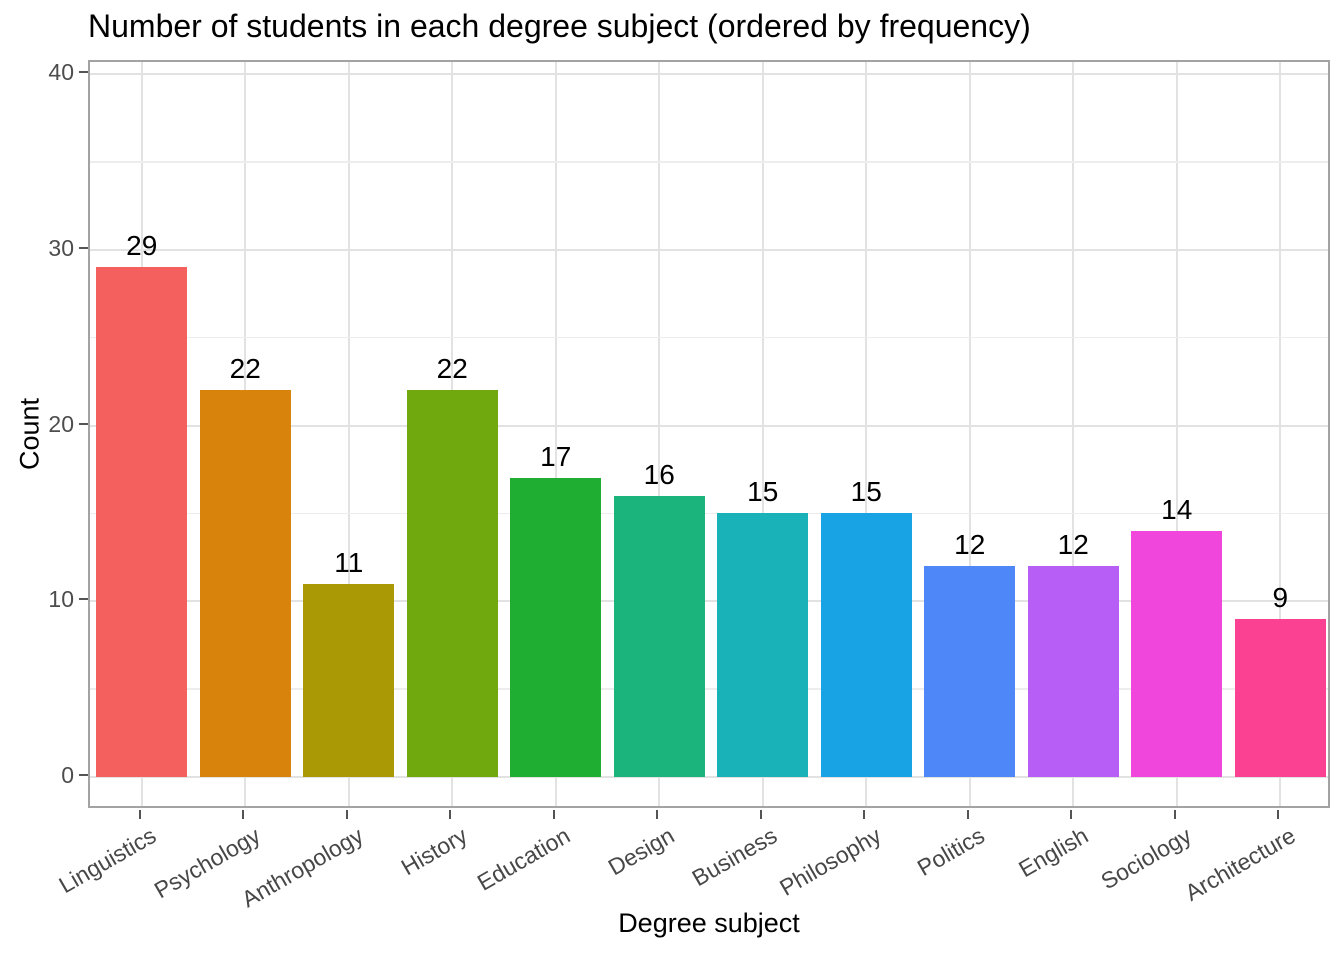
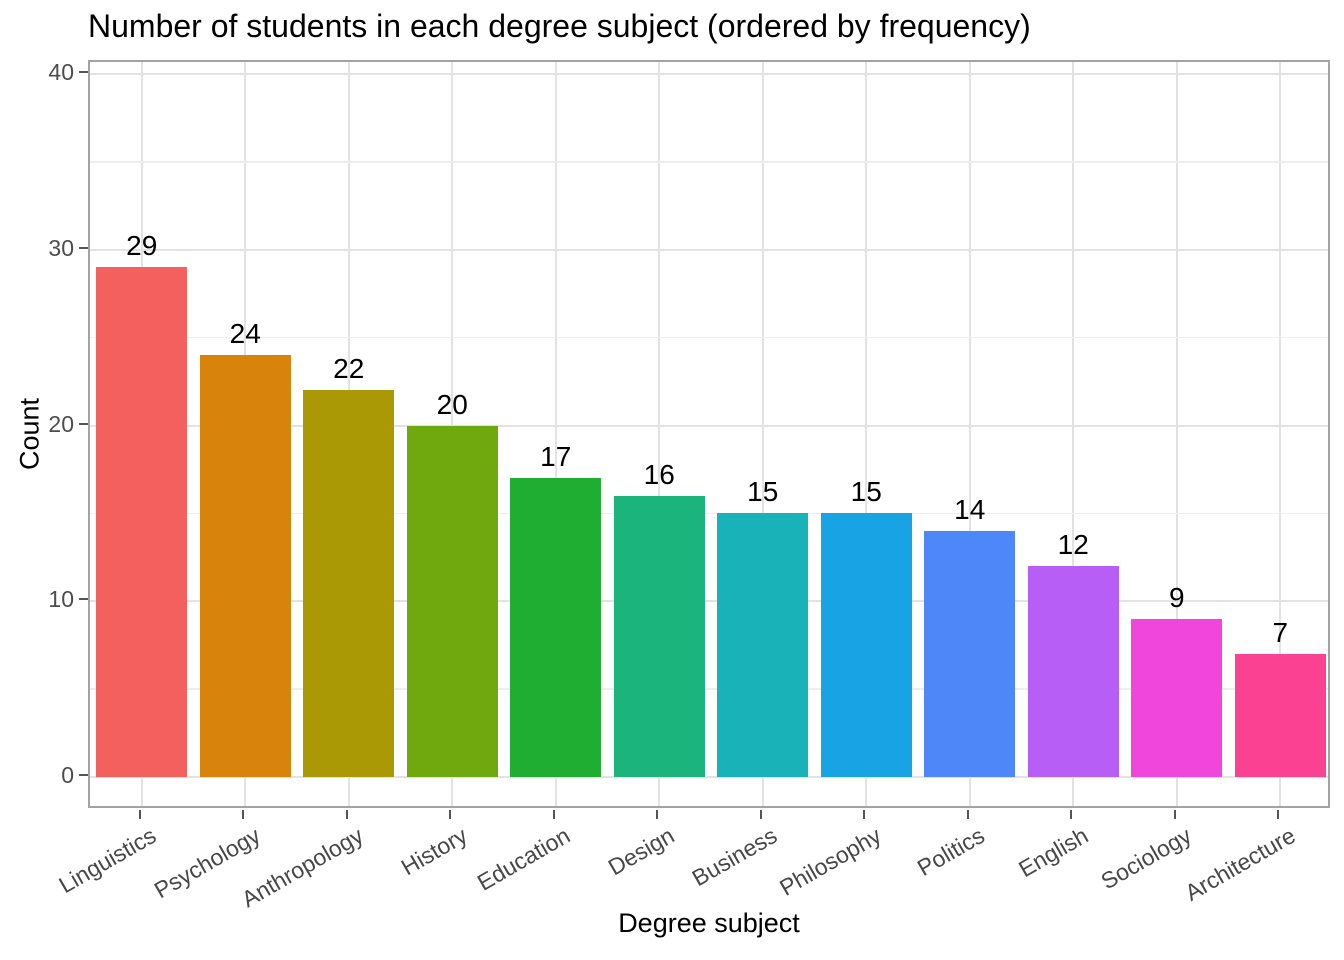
Psychology: 22 -> 24
Anthropology: 11 -> 22
History: 22 -> 20
Politics: 12 -> 14
Sociology: 14 -> 9
Architecture: 9 -> 7
